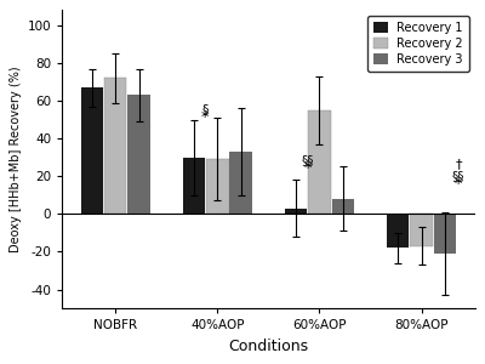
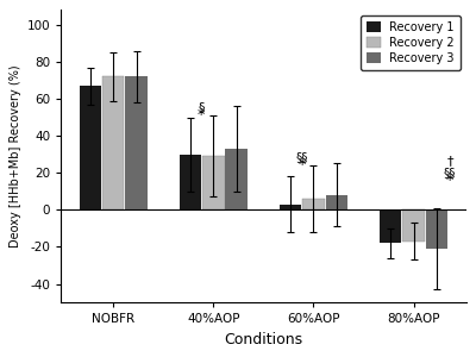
Recovery 3/NOBFR: 63 -> 72
Recovery 2/60%AOP: 55 -> 6
